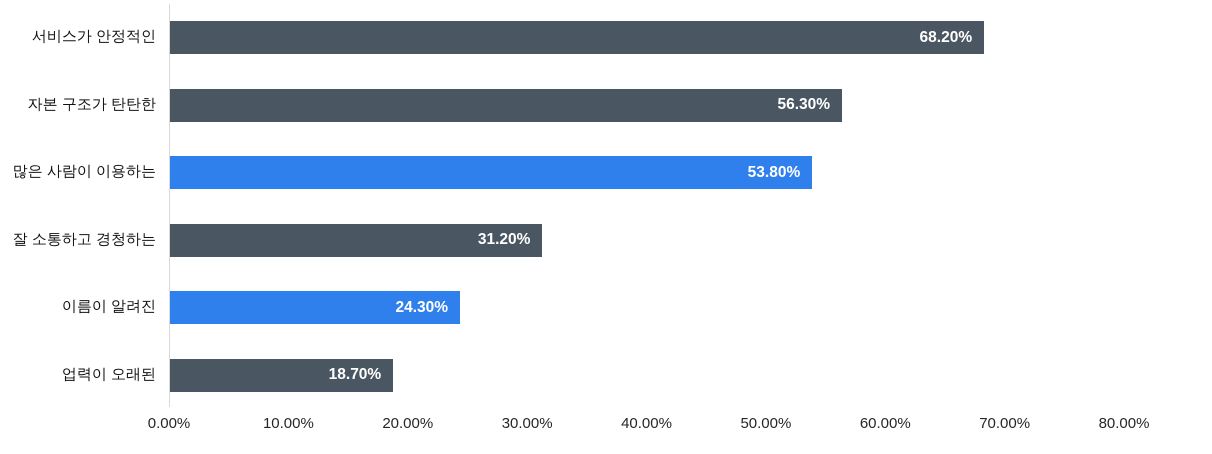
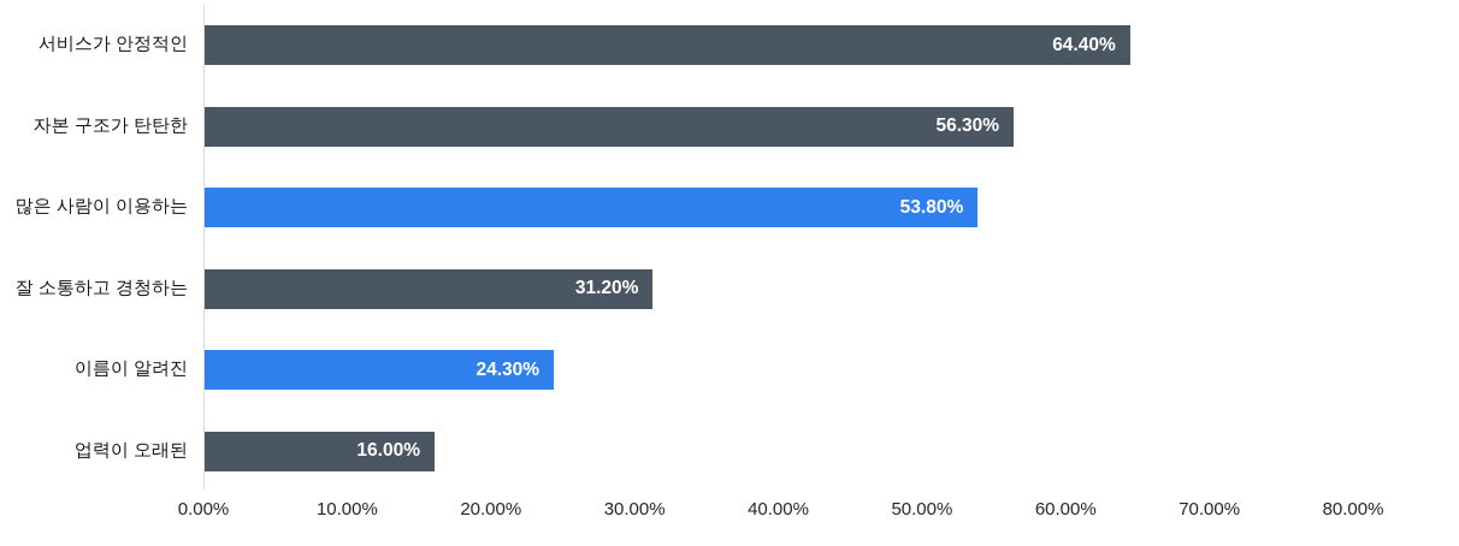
서비스가 안정적인: 68.20% -> 64.40%
업력이 오래된: 18.70% -> 16.00%
